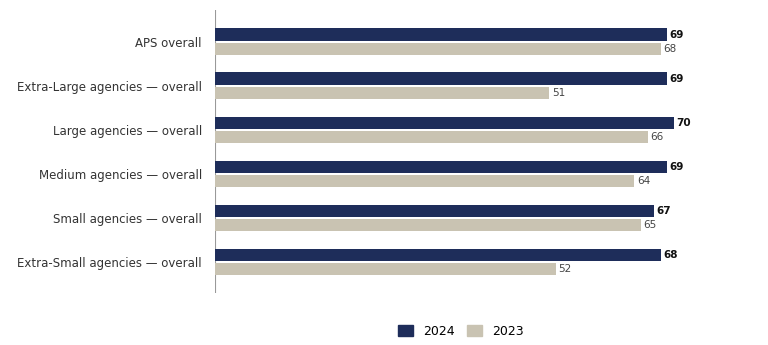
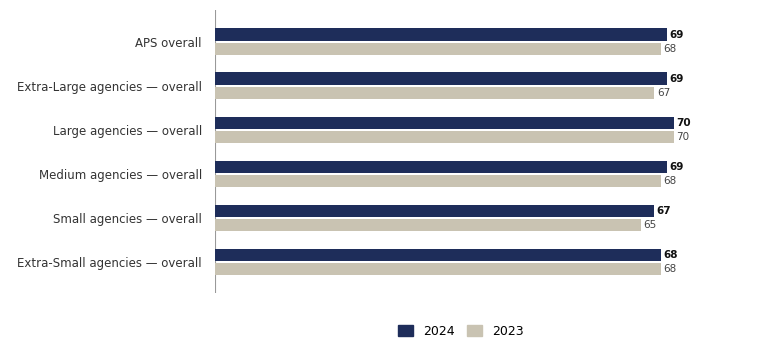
2023/Extra-Large agencies — overall: 51 -> 67
2023/Large agencies — overall: 66 -> 70
2023/Medium agencies — overall: 64 -> 68
2023/Extra-Small agencies — overall: 52 -> 68
